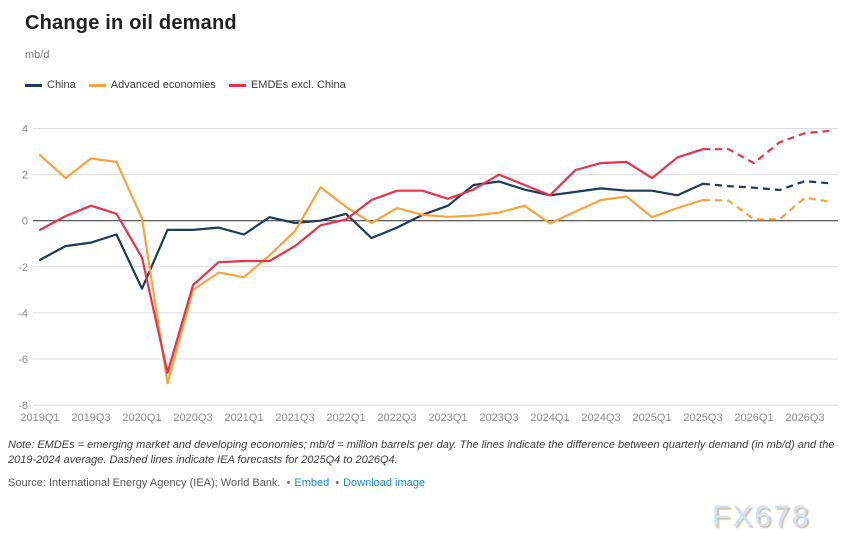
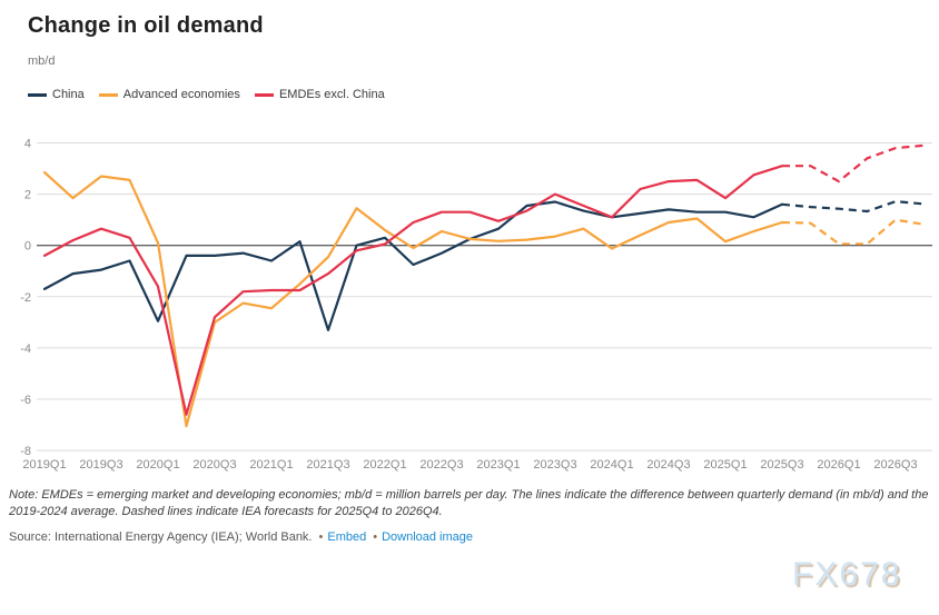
China/2021Q3: -0.1 -> -3.3
